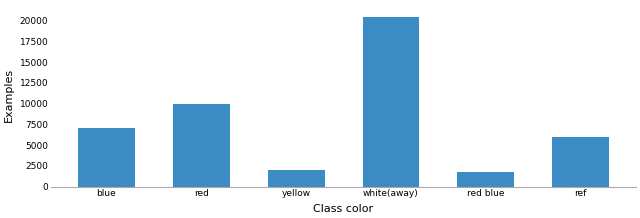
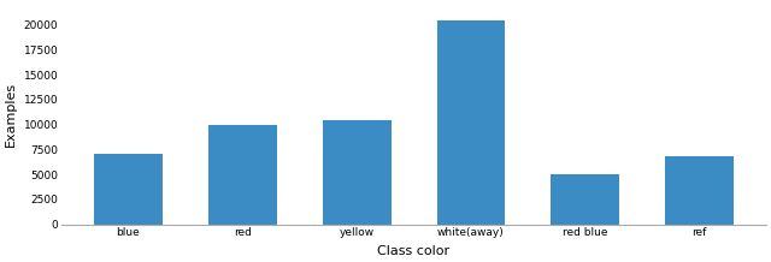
yellow: 2000 -> 10400
red blue: 1800 -> 5000
ref: 6000 -> 6800
